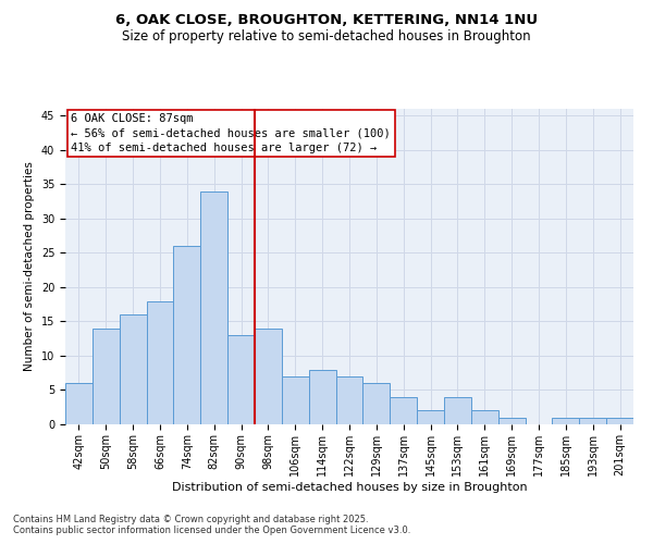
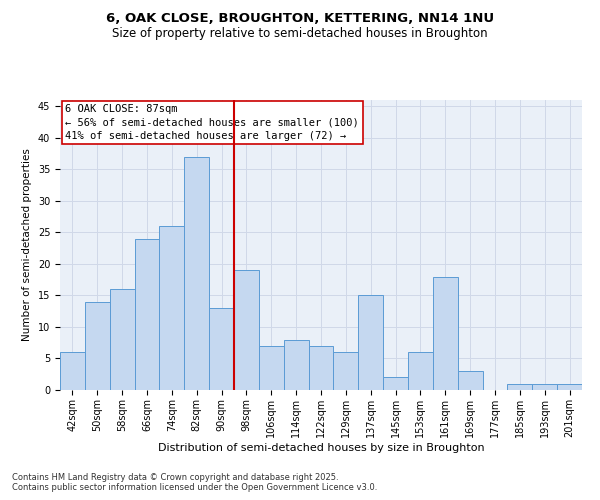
66sqm: 18 -> 24
82sqm: 34 -> 37
98sqm: 14 -> 19
137sqm: 4 -> 15
153sqm: 4 -> 6
161sqm: 2 -> 18
169sqm: 1 -> 3
